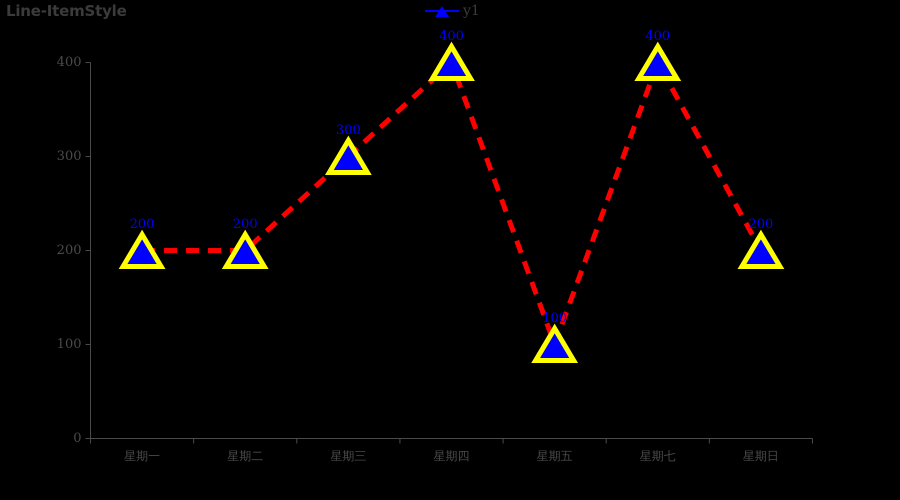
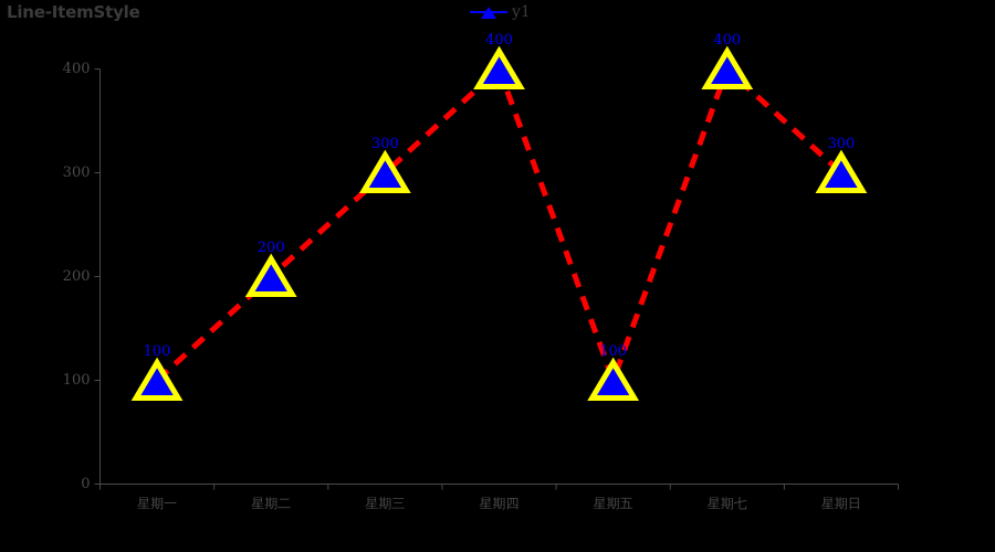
星期一: 200 -> 100
星期日: 200 -> 300
